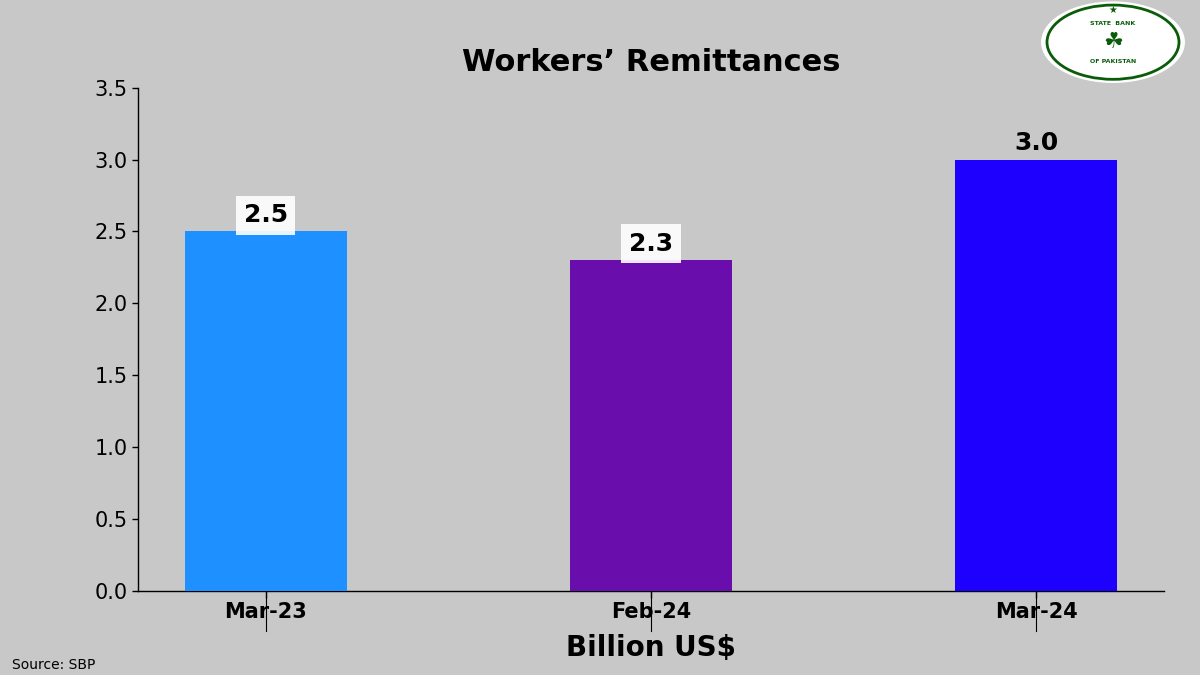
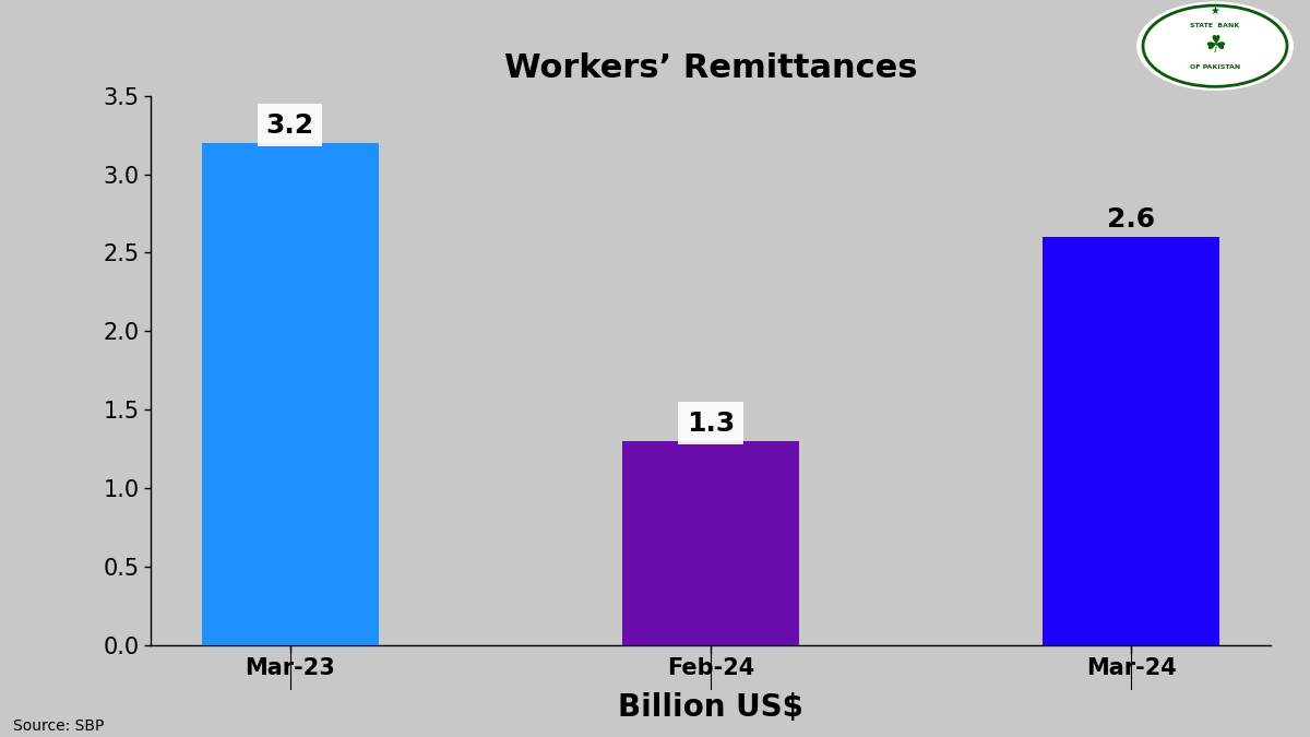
Mar-23: 2.5 -> 3.2
Feb-24: 2.3 -> 1.3
Mar-24: 3.0 -> 2.6
